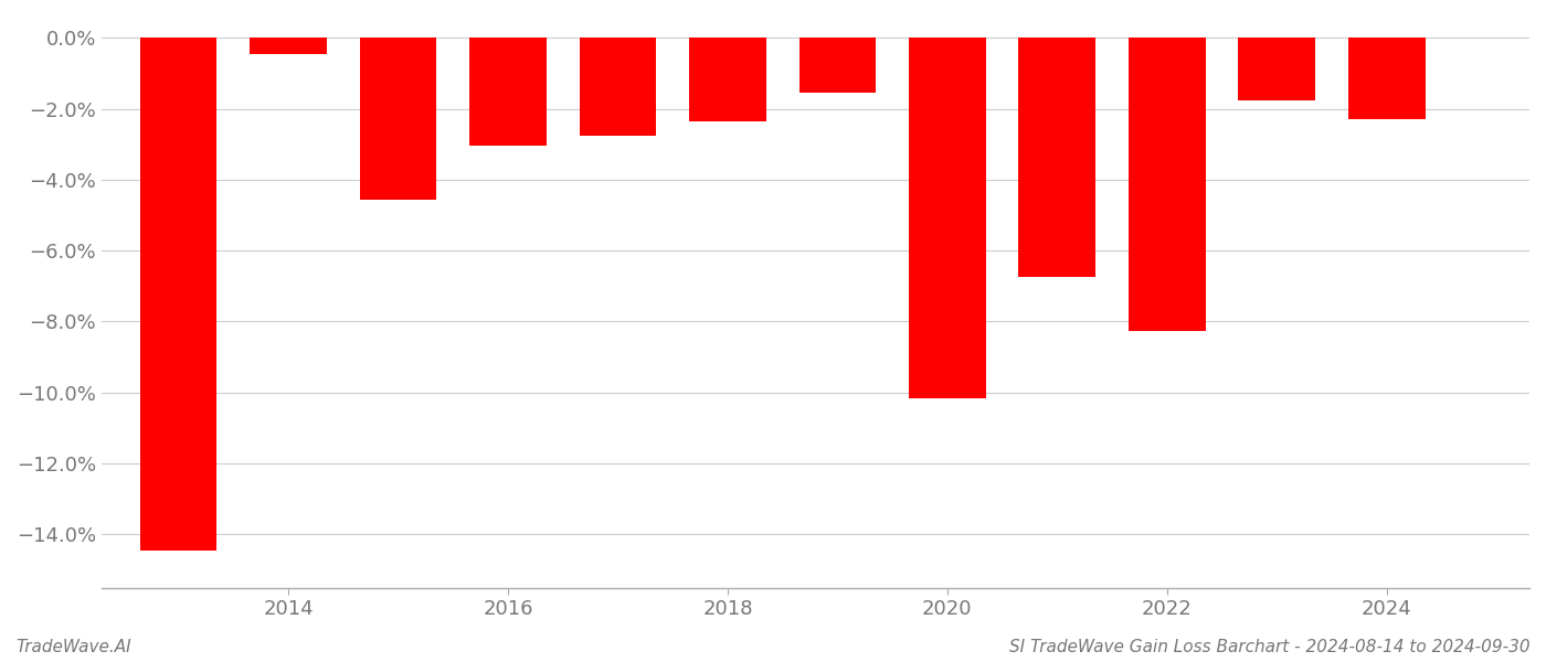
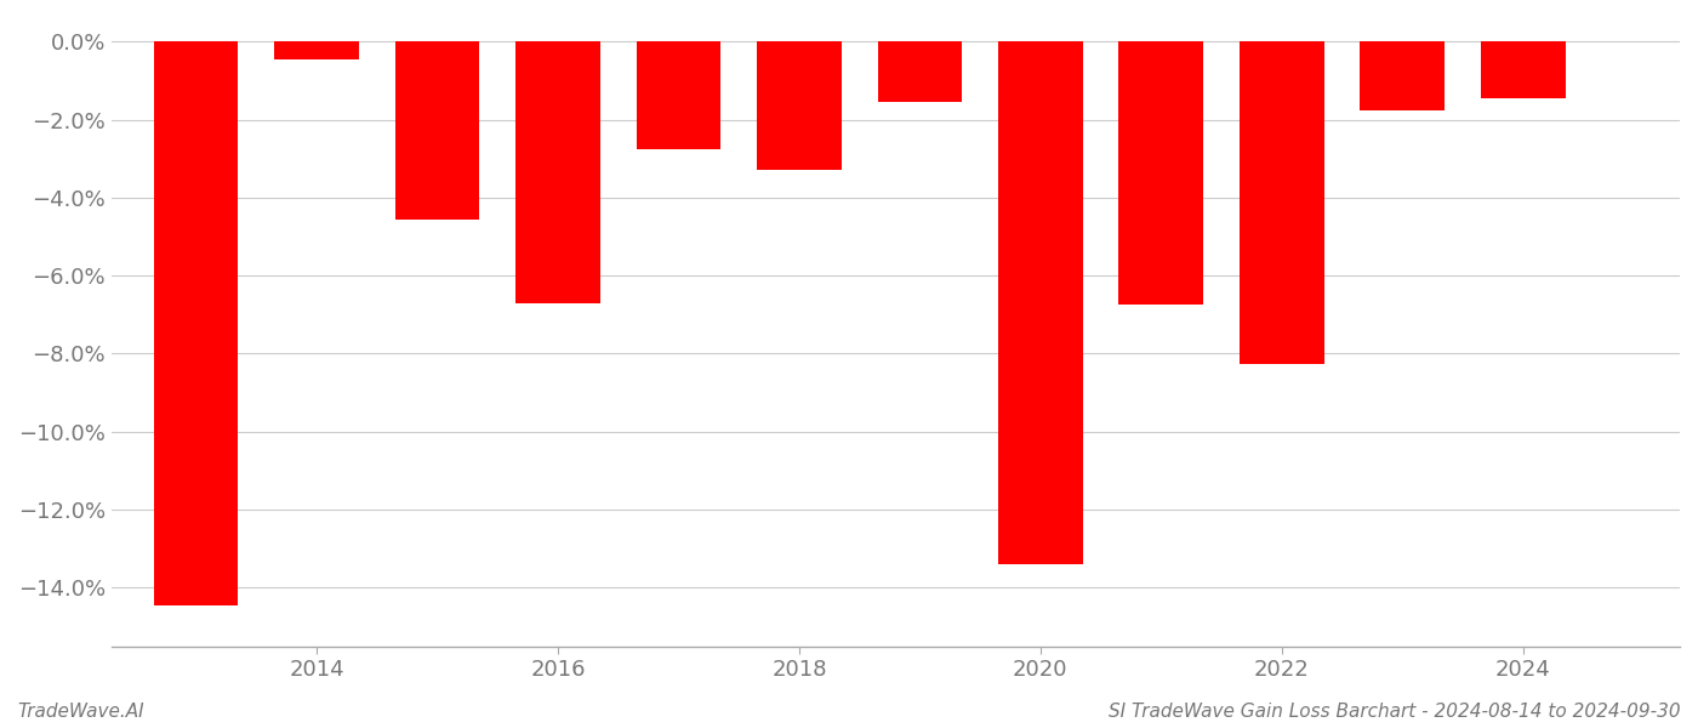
2016: -3.05% -> -6.70%
2018: -2.35% -> -3.30%
2020: -10.15% -> -13.40%
2024: -2.30% -> -1.45%
